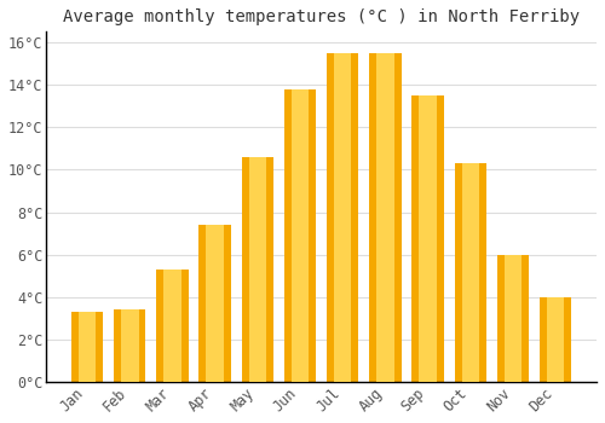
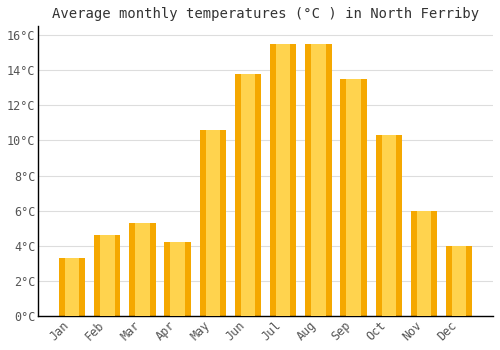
Feb: 3.4°C -> 4.6°C
Apr: 7.4°C -> 4.2°C
